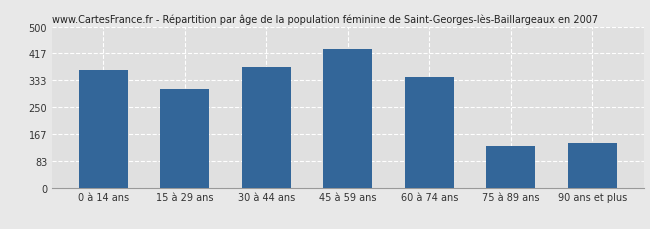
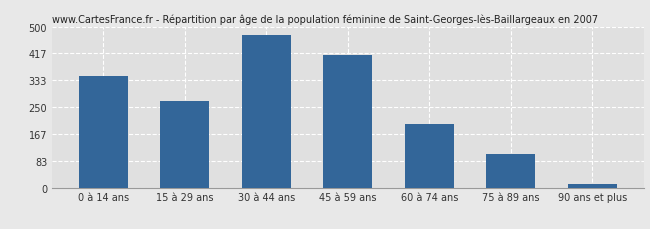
0 à 14 ans: 365 -> 348
15 à 29 ans: 305 -> 270
30 à 44 ans: 375 -> 475
45 à 59 ans: 430 -> 413
60 à 74 ans: 345 -> 196
75 à 89 ans: 130 -> 103
90 ans et plus: 140 -> 10
